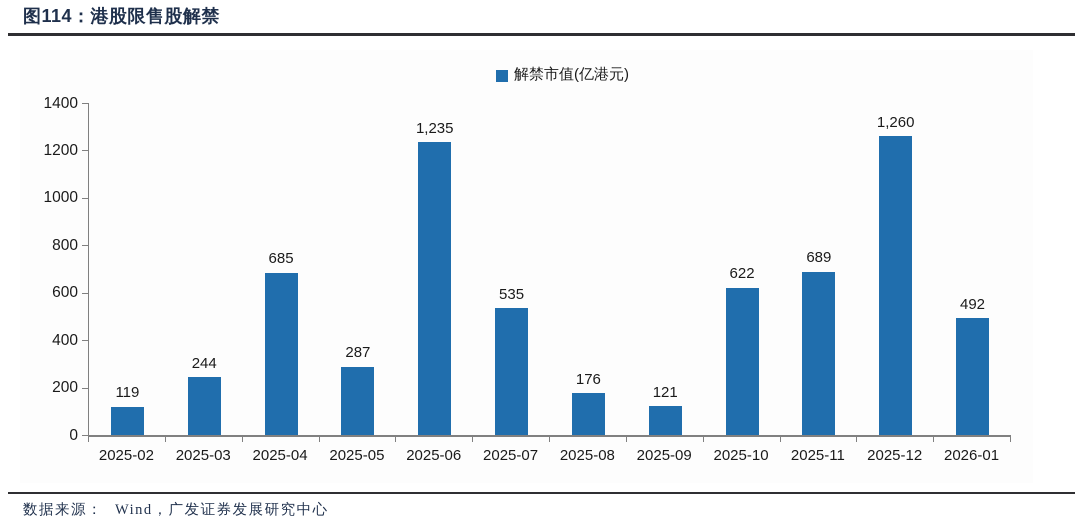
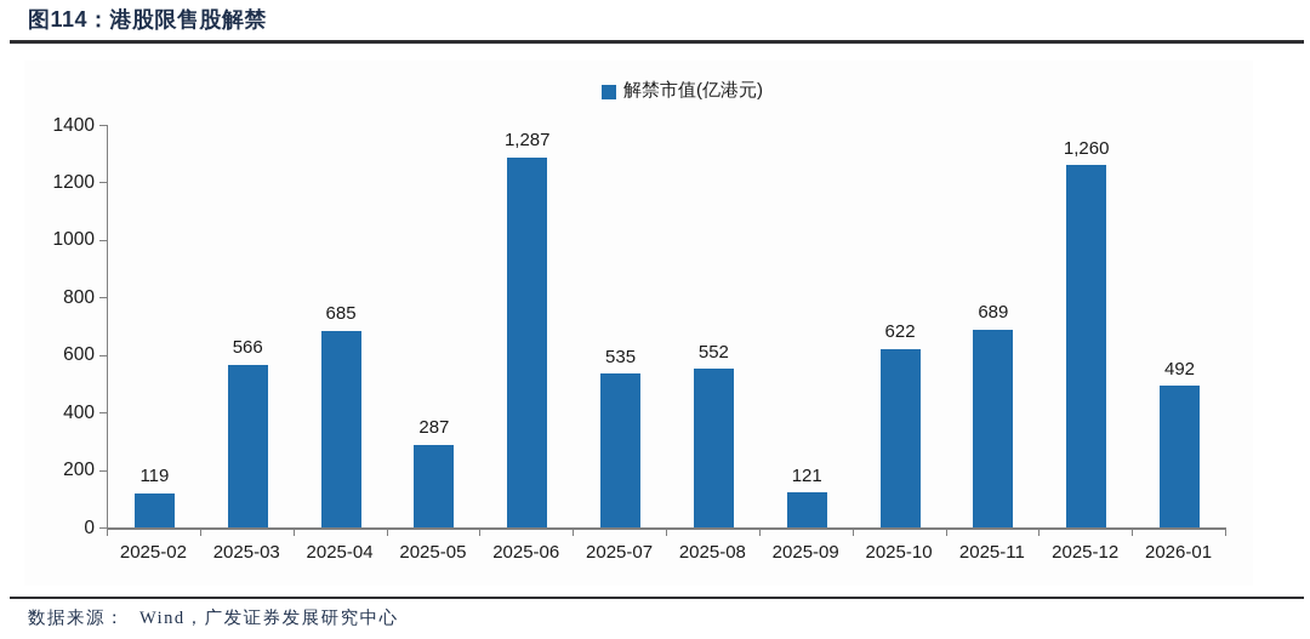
2025-03: 244 -> 566
2025-06: 1,235 -> 1,287
2025-08: 176 -> 552
